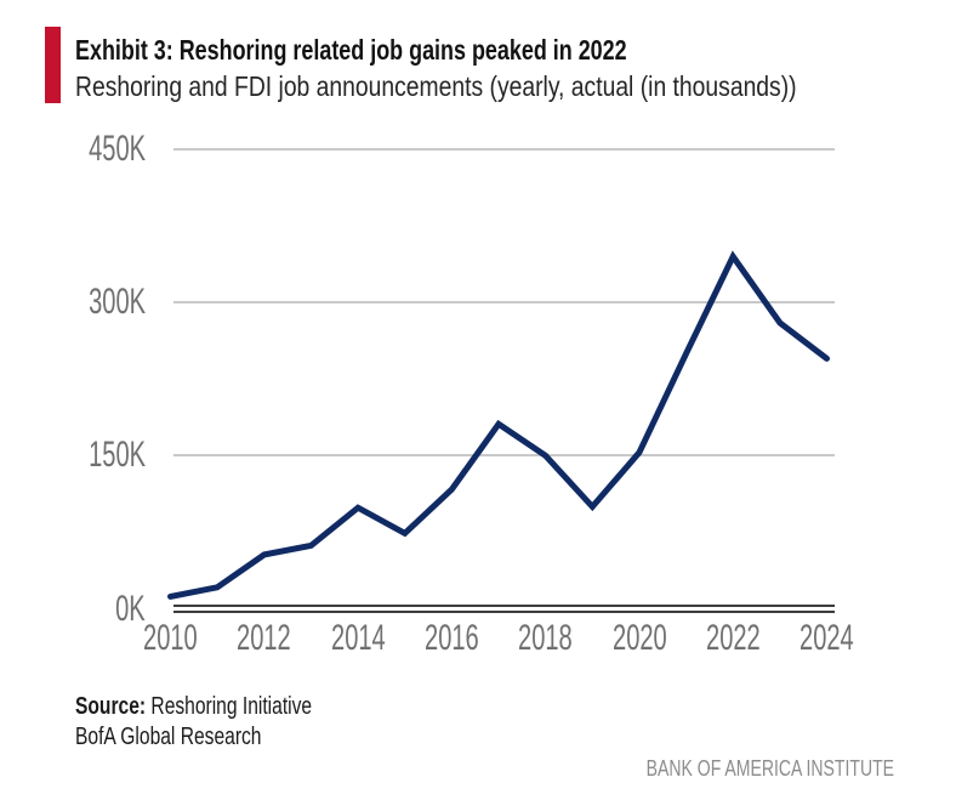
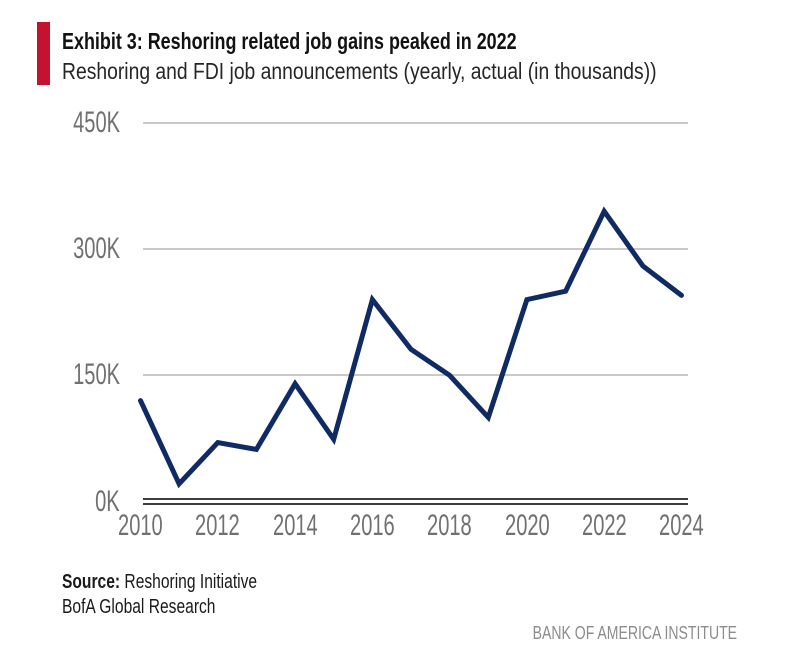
2010: 10K -> 120K
2012: 50K -> 70K
2014: 100K -> 140K
2016: 120K -> 240K
2020: 150K -> 240K
